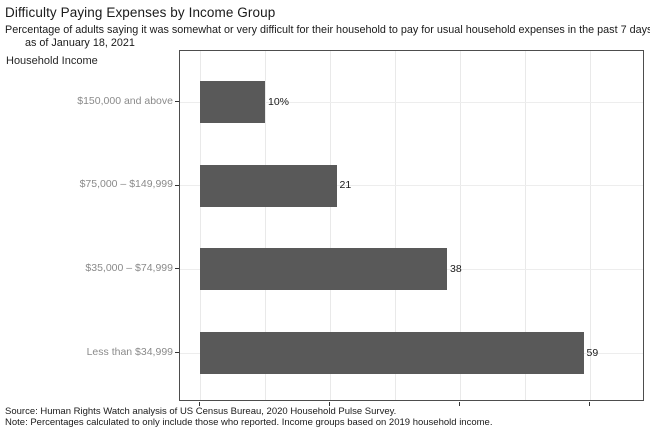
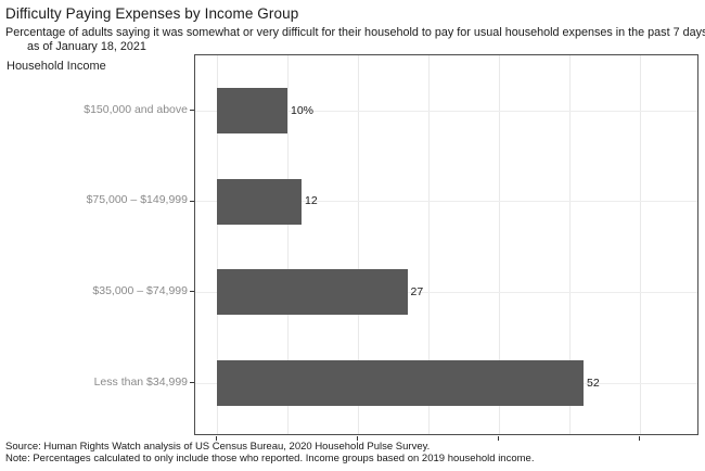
$75,000 – $149,999: 21 -> 12
$35,000 – $74,999: 38 -> 27
Less than $34,999: 59 -> 52
